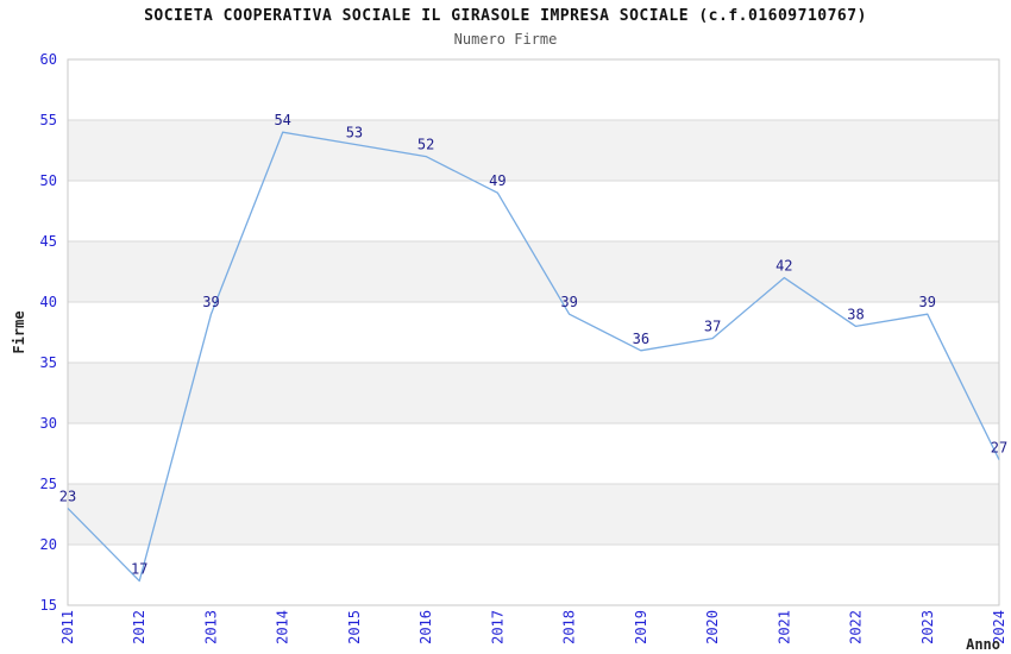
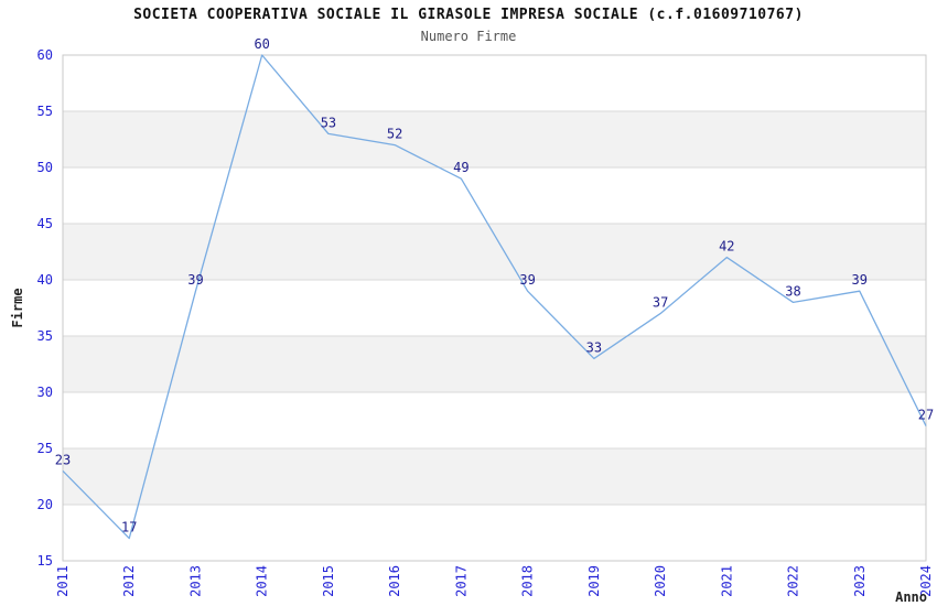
2014: 54 -> 60
2019: 36 -> 33
